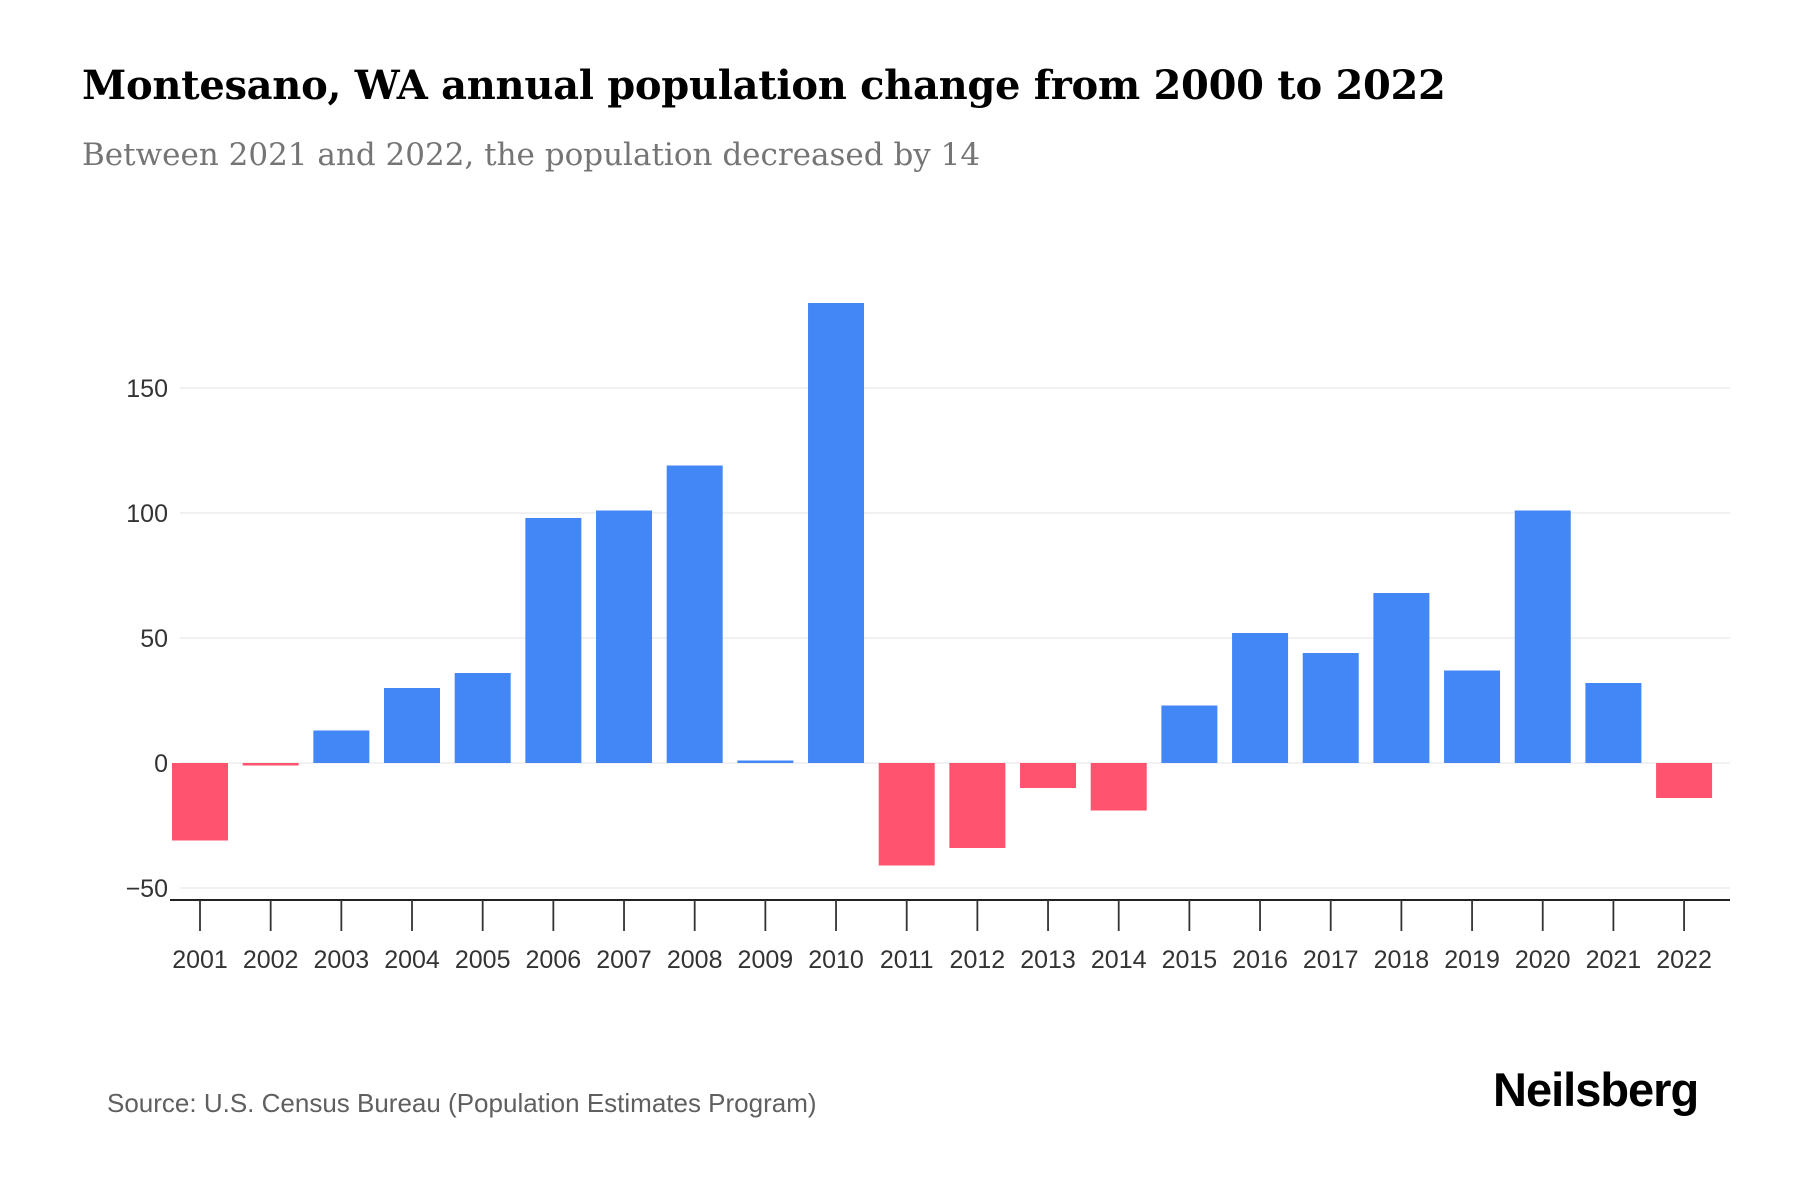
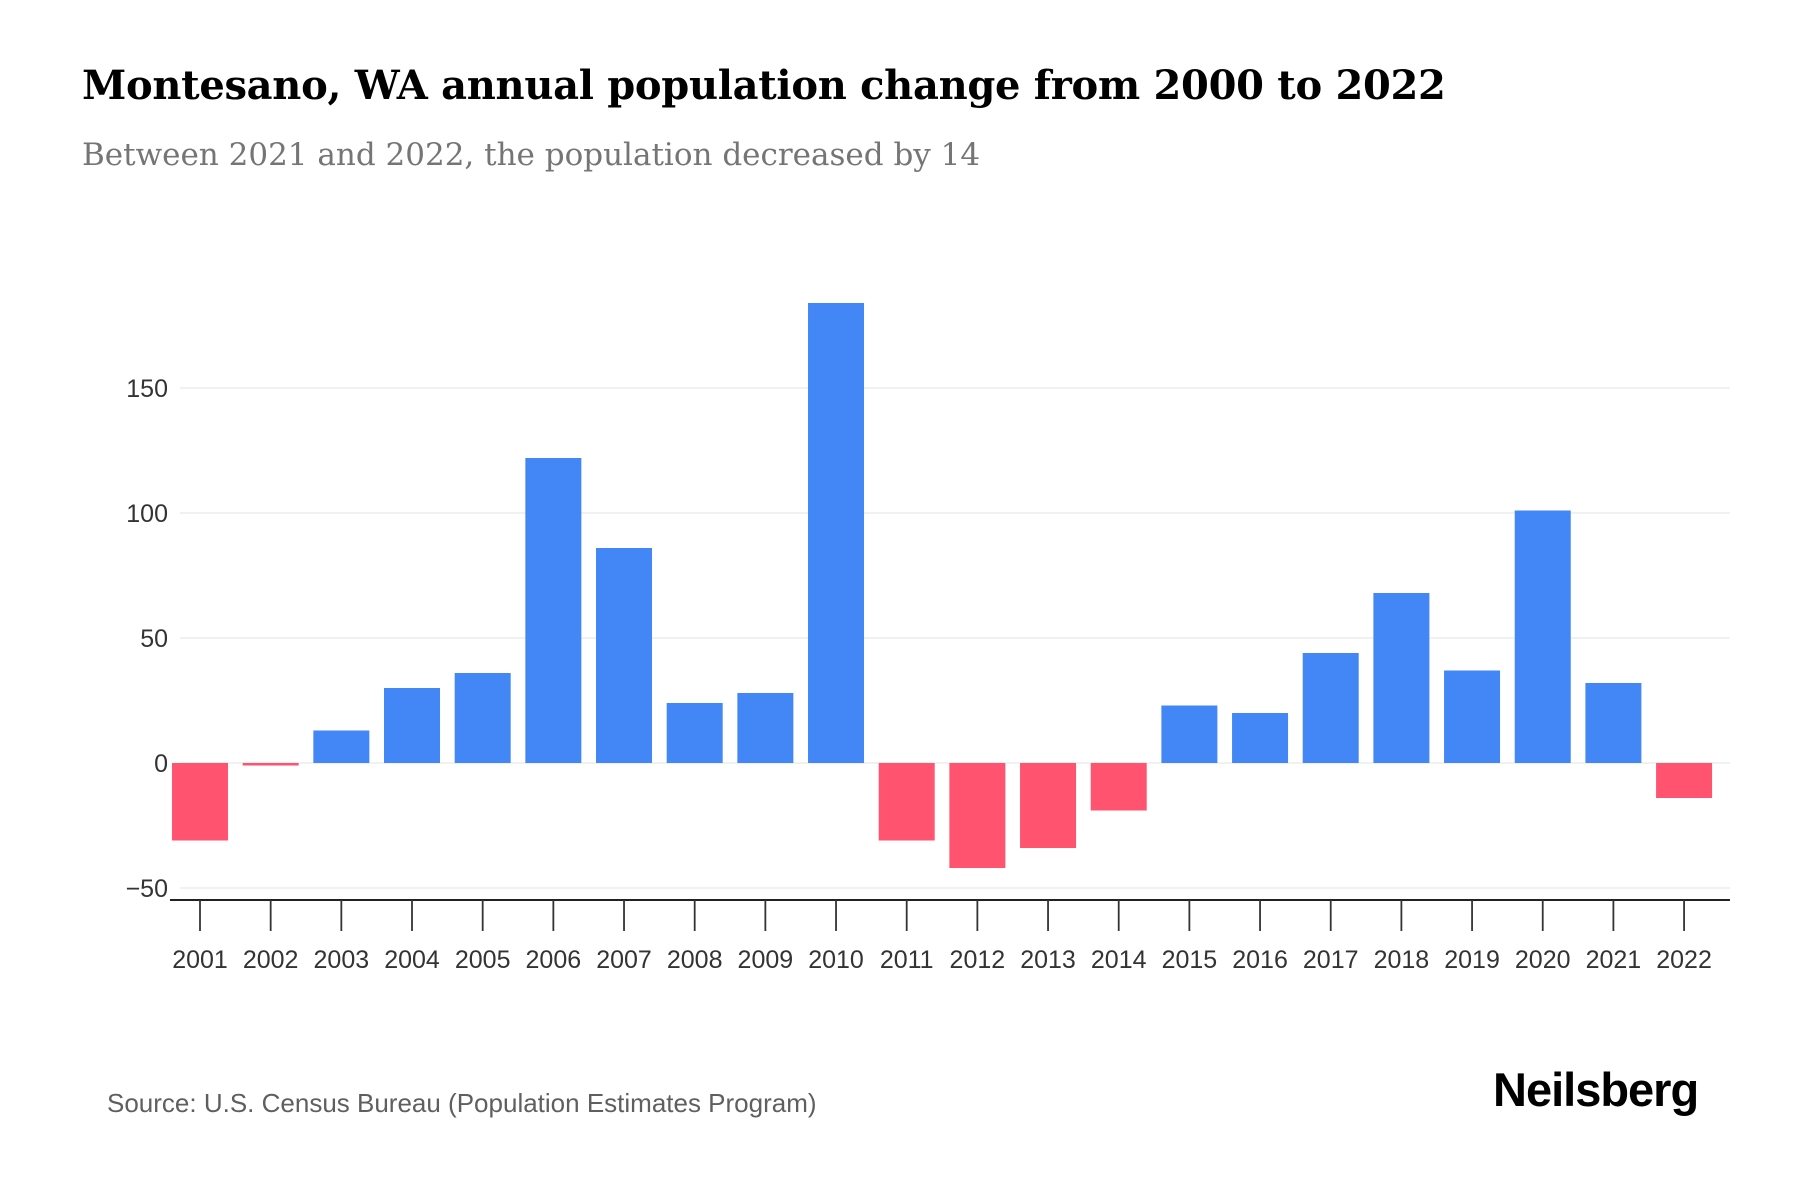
2006: 98 -> 122
2007: 101 -> 86
2008: 119 -> 24
2009: 1 -> 28
2011: -41 -> -31
2012: -34 -> -42
2013: -10 -> -34
2016: 52 -> 20
